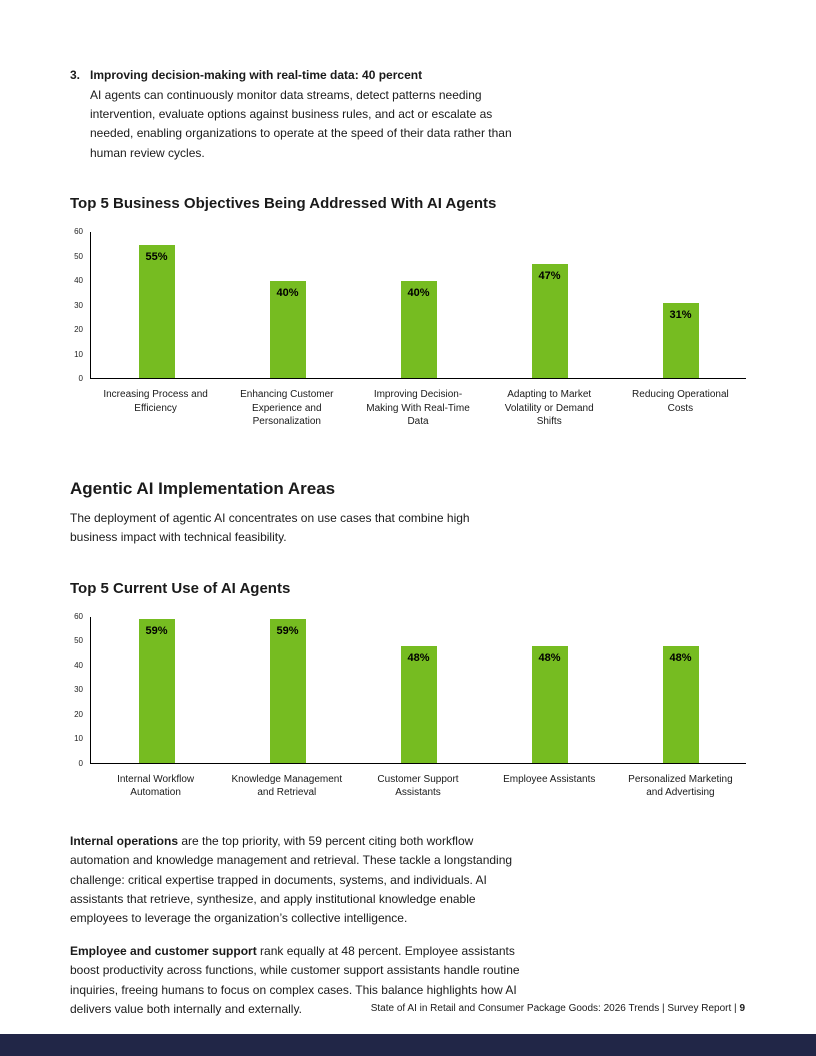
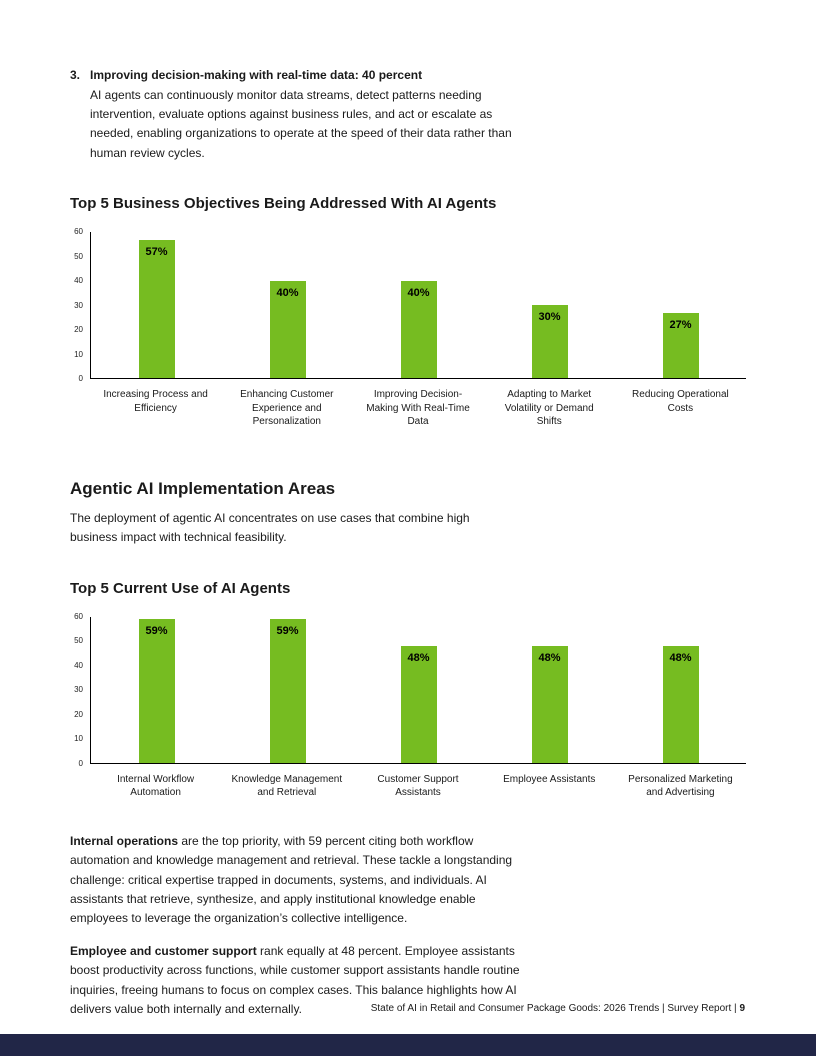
Top 5 Business Objectives Being Addressed With AI Agents/Increasing Process and Efficiency: 55% -> 57%
Top 5 Business Objectives Being Addressed With AI Agents/Adapting to Market Volatility or Demand Shifts: 47% -> 30%
Top 5 Business Objectives Being Addressed With AI Agents/Reducing Operational Costs: 31% -> 27%
